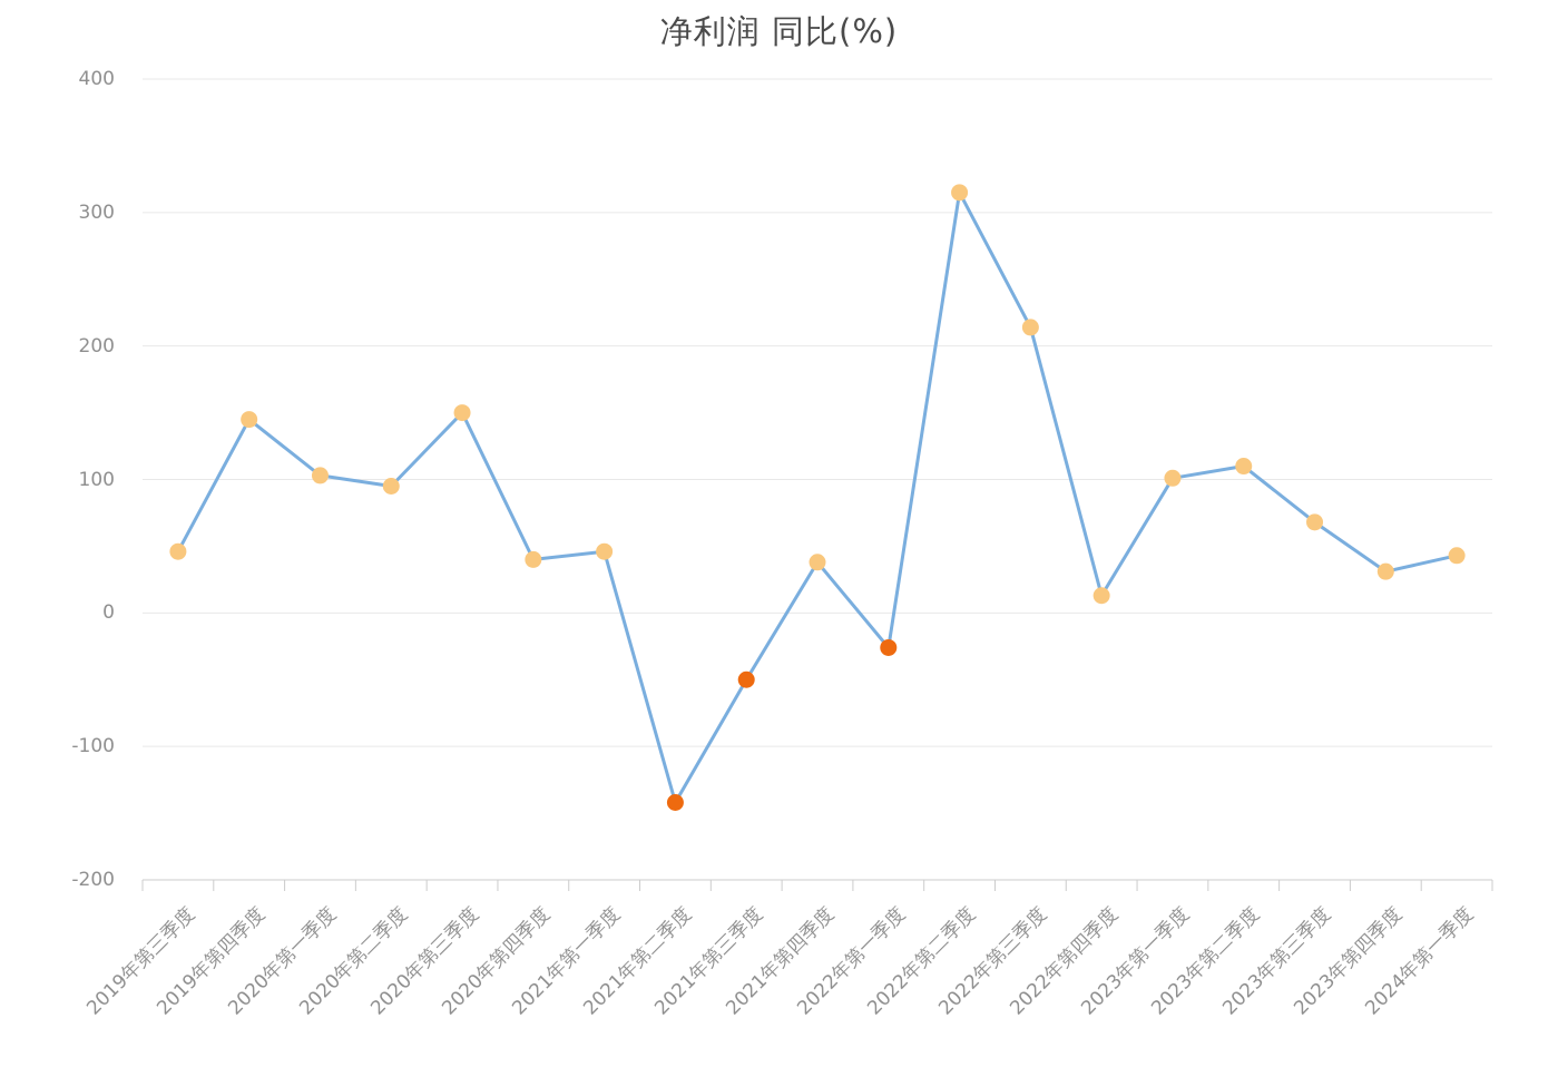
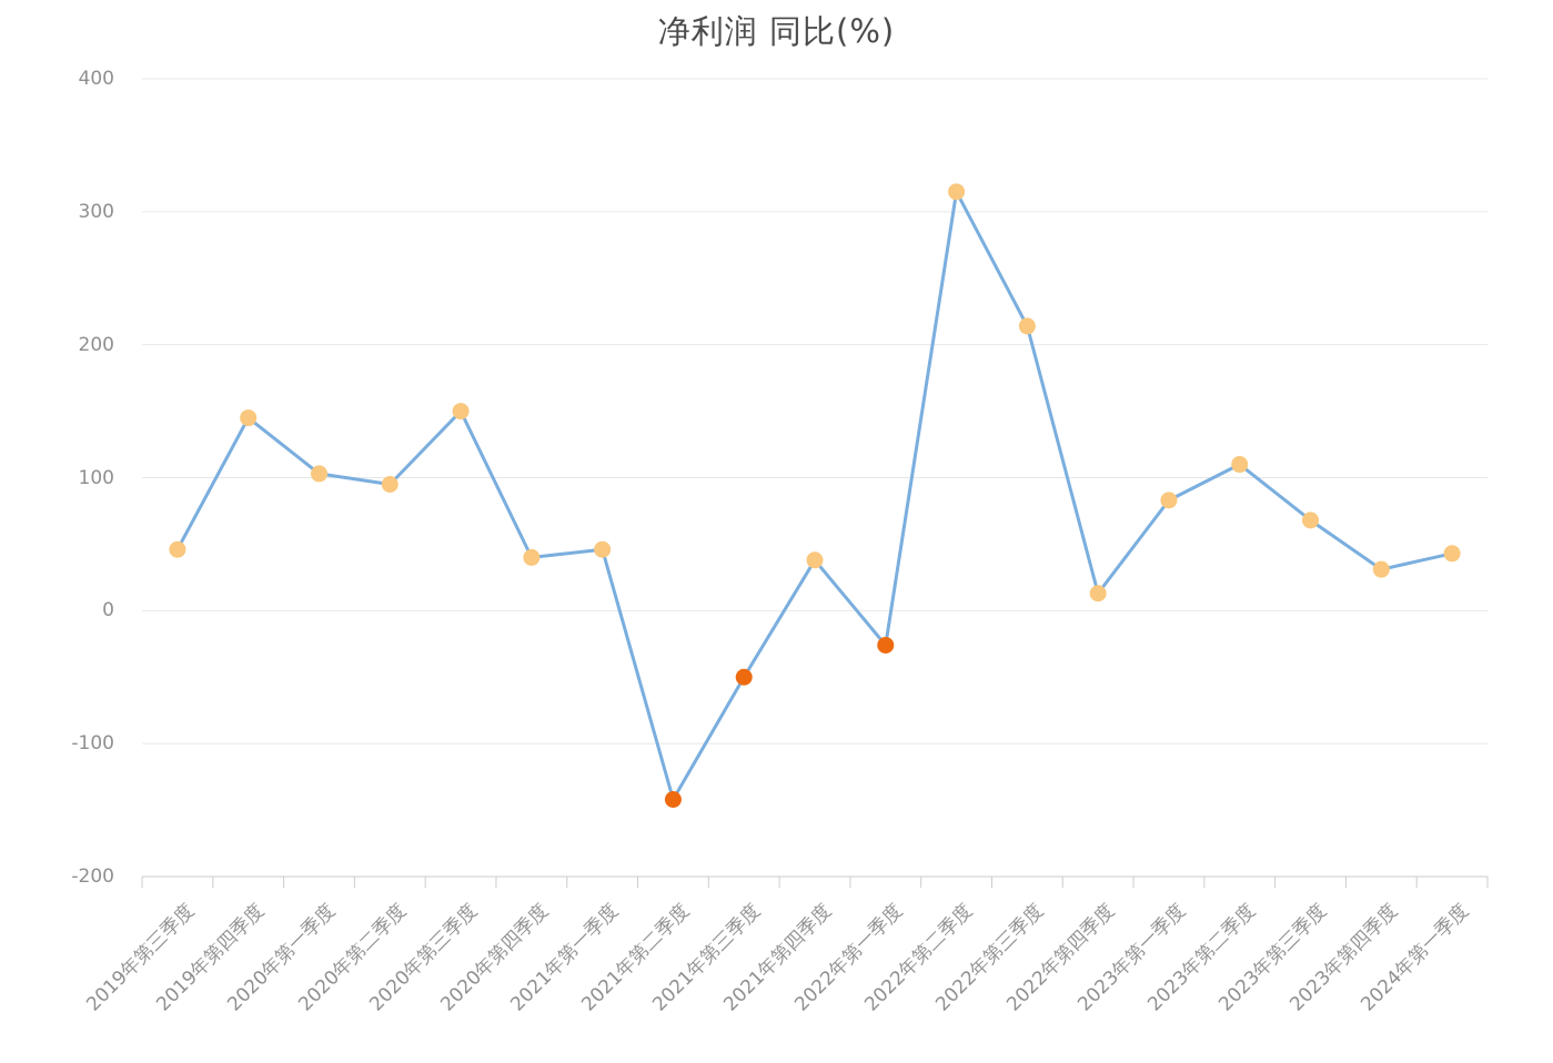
2023年第一季度: 101 -> 83
